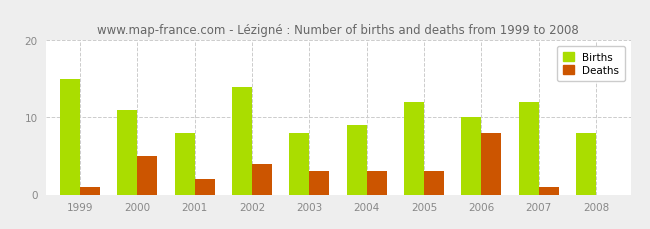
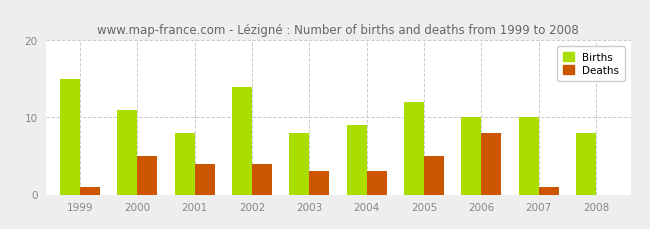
Deaths/2001: 2 -> 4
Deaths/2005: 3 -> 5
Births/2007: 12 -> 10
